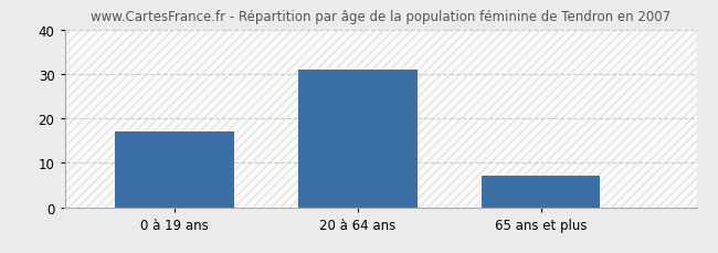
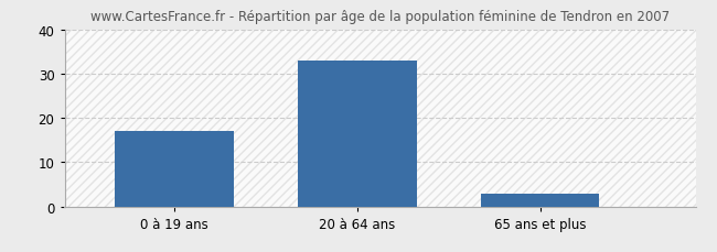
20 à 64 ans: 31 -> 33
65 ans et plus: 7 -> 3
